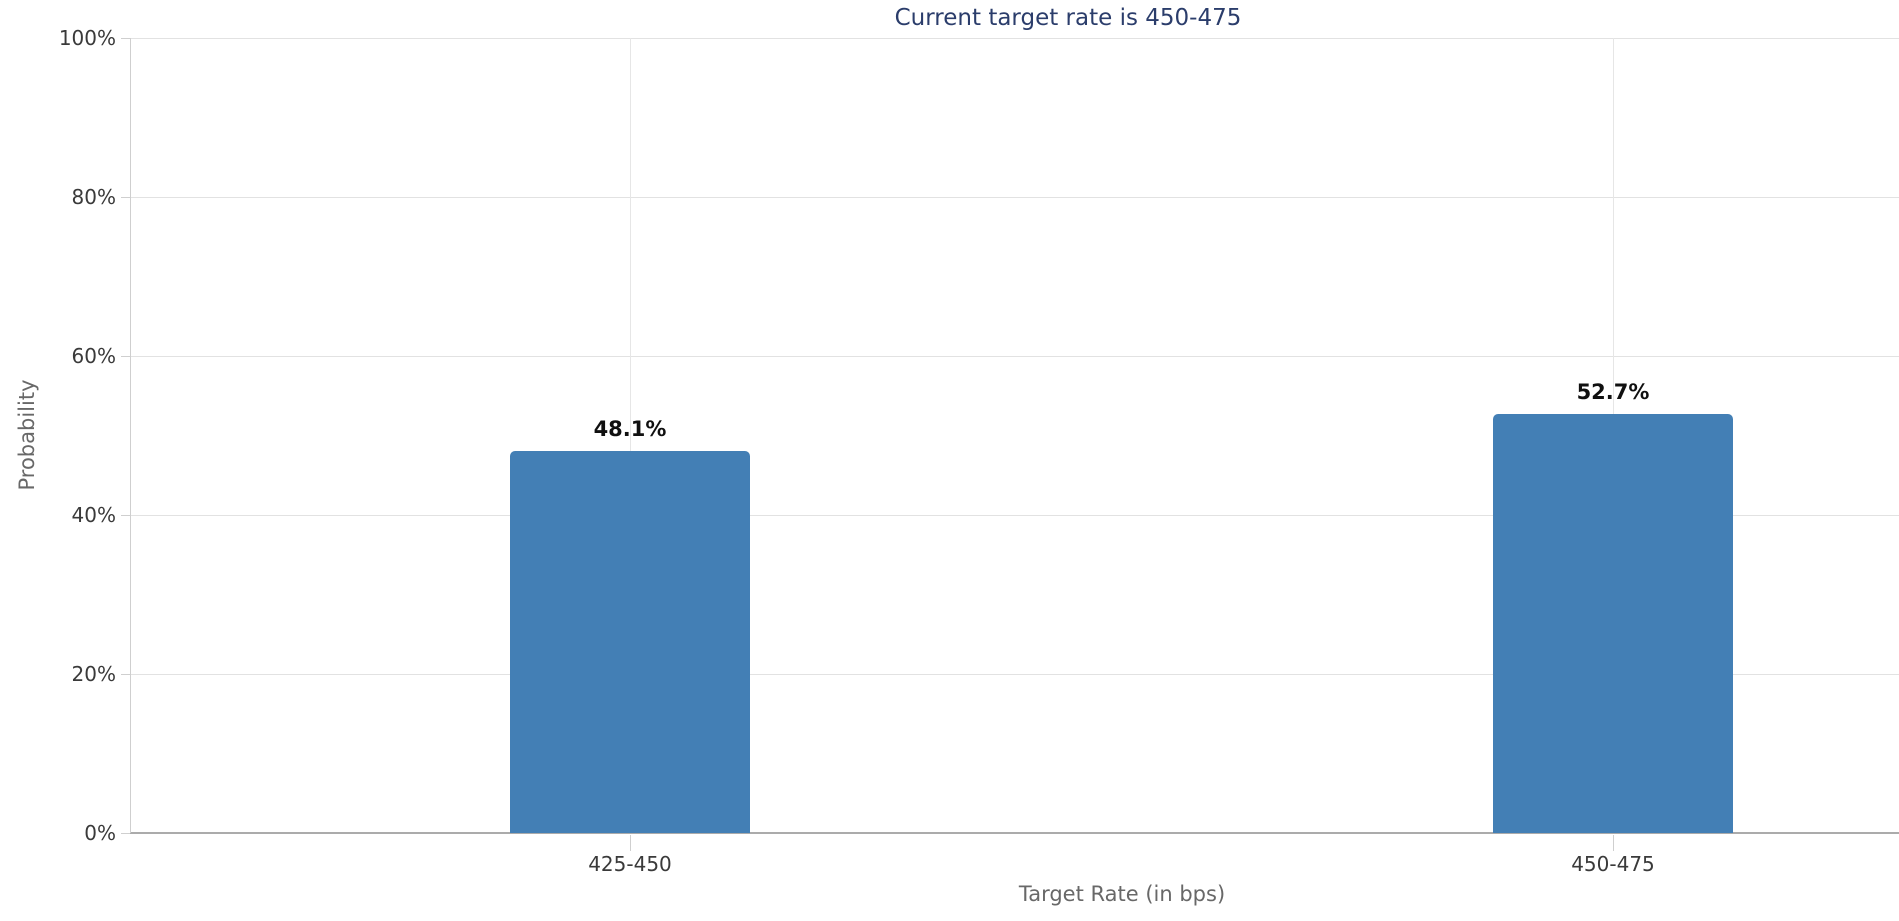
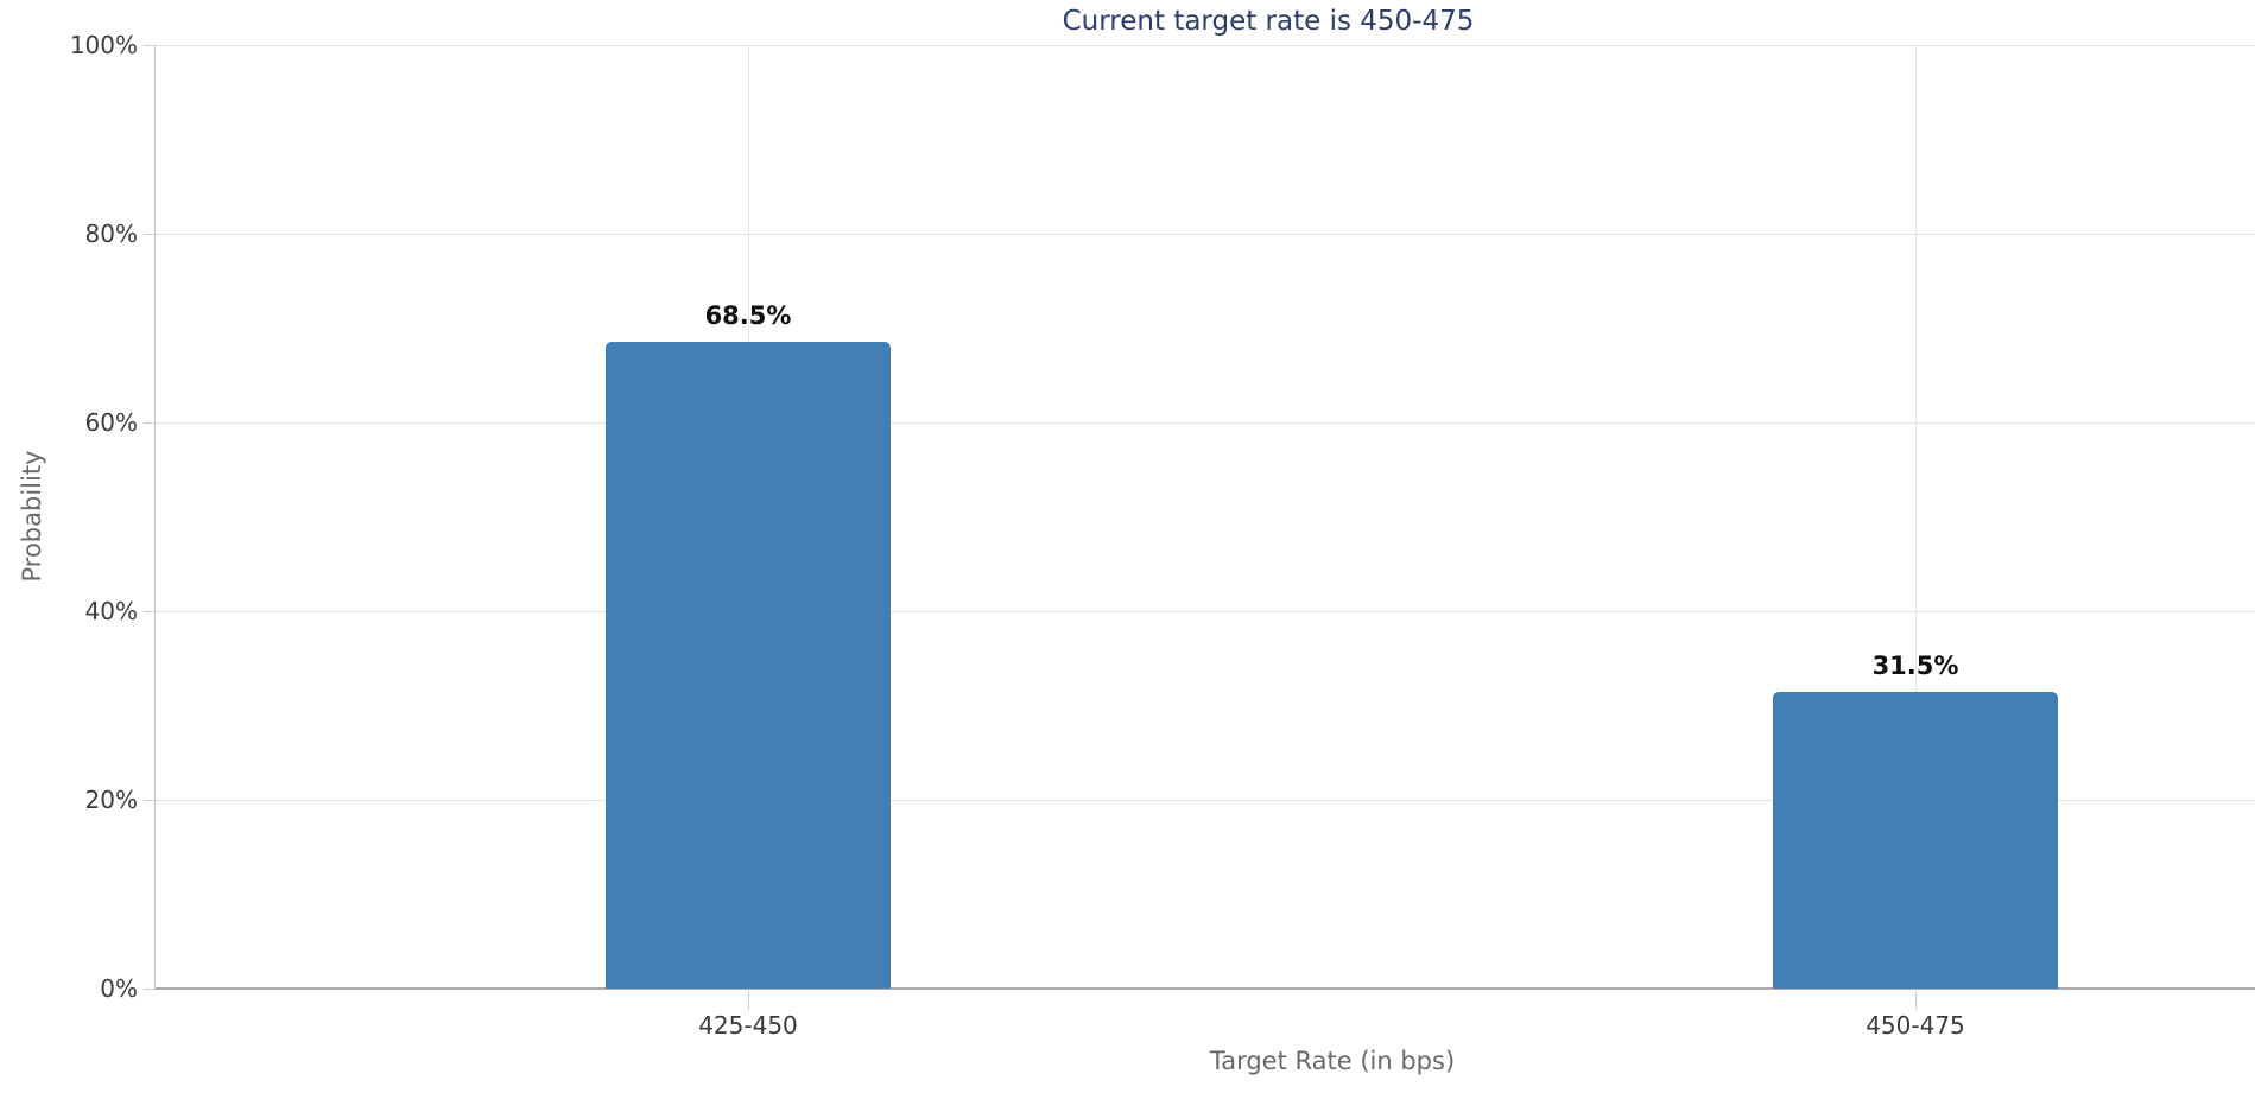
425-450: 48.1% -> 68.5%
450-475: 52.7% -> 31.5%
